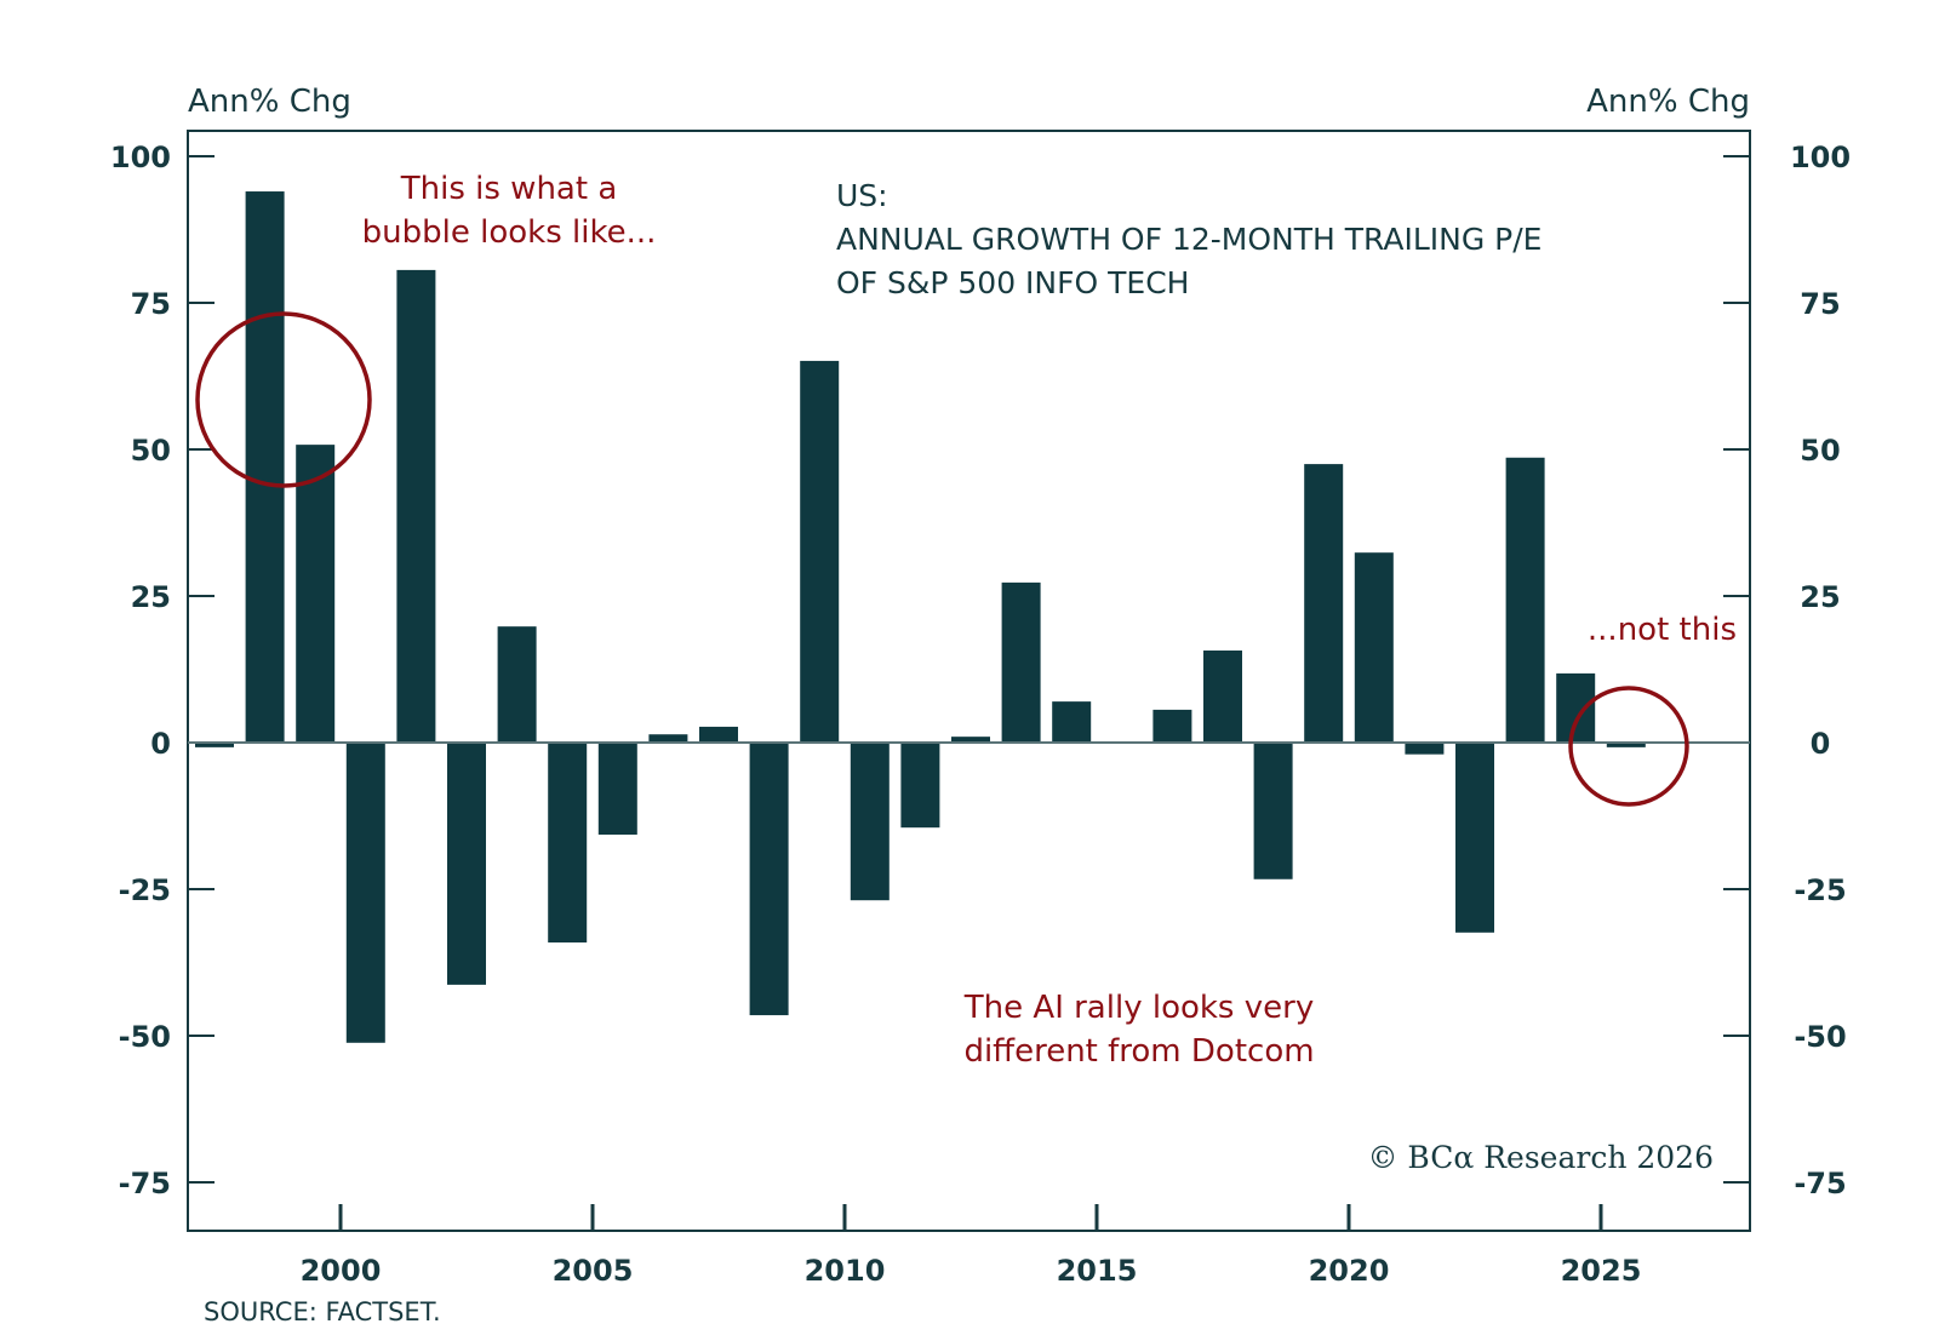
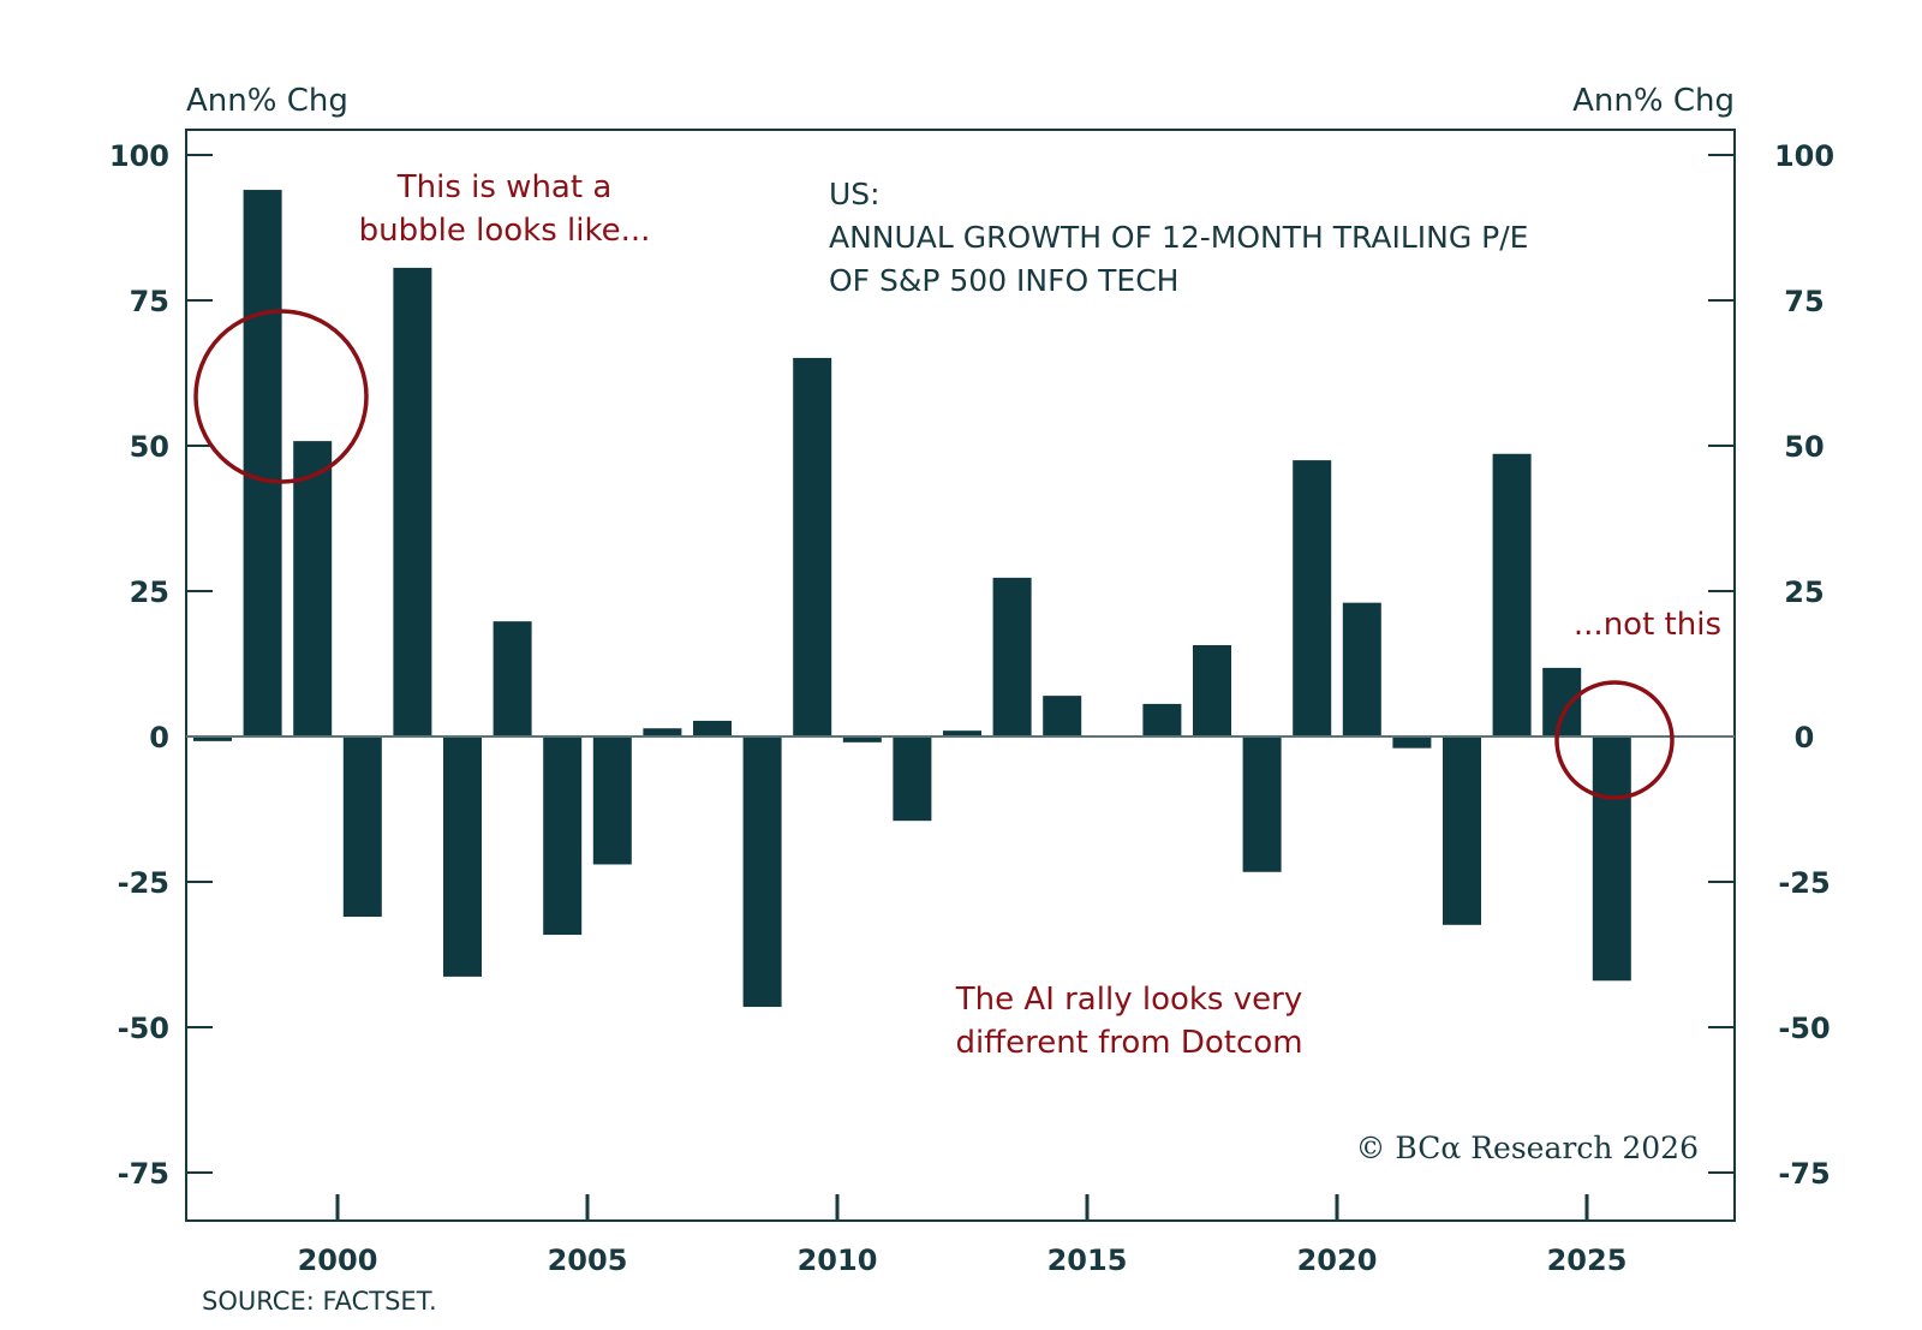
2000: -51 -> -31
2005: -16 -> -22
2010: -27 -> -1
2020: 32 -> 23
2025: -1 -> -42
